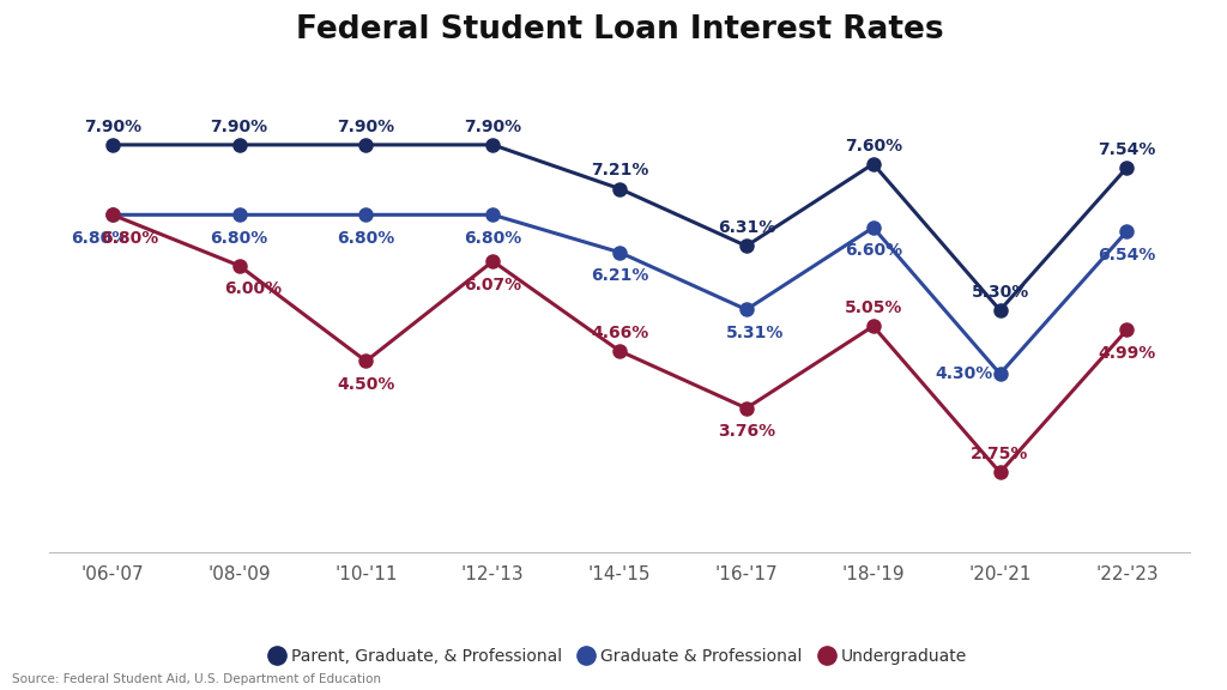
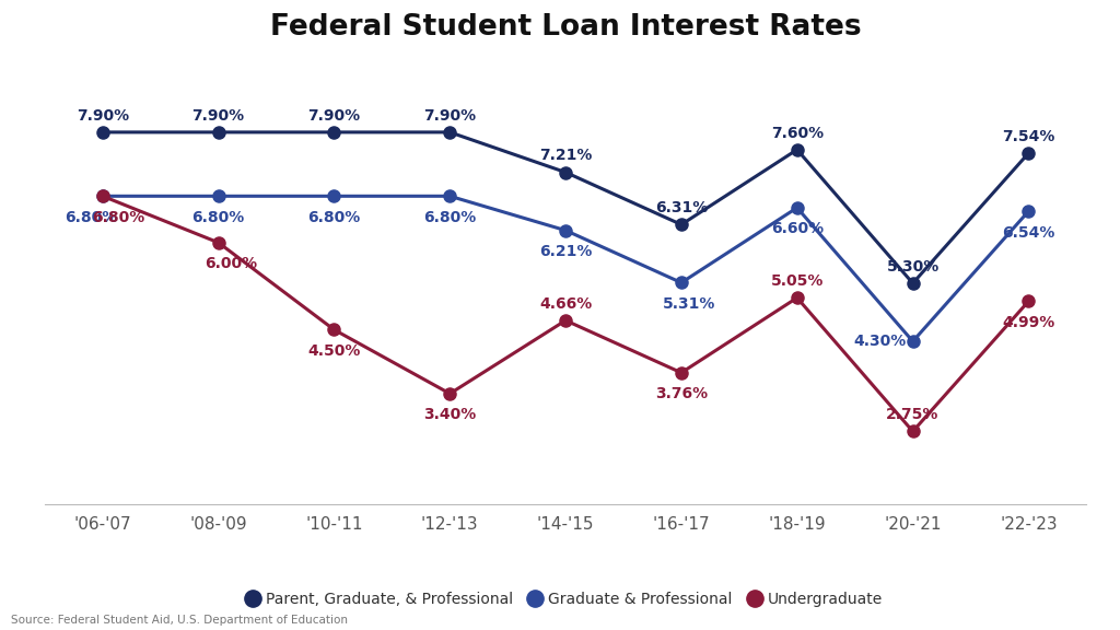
Undergraduate/'12-'13: 6.07% -> 3.40%
